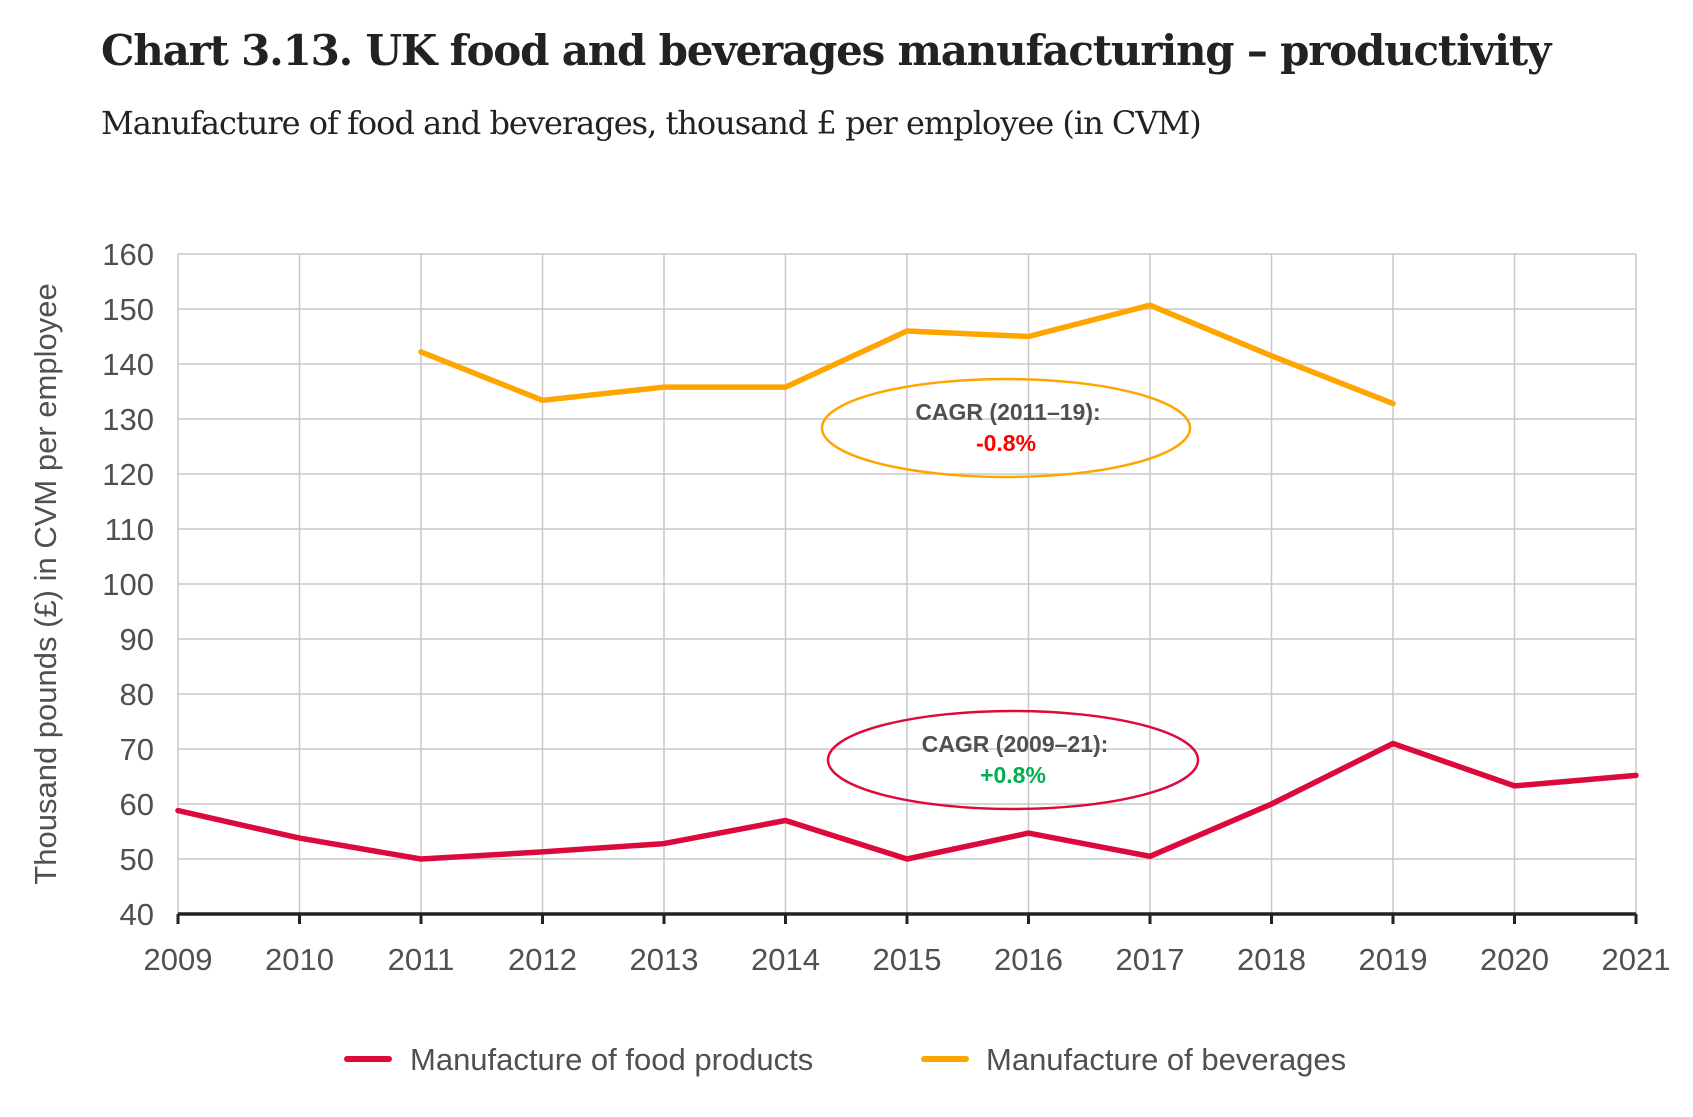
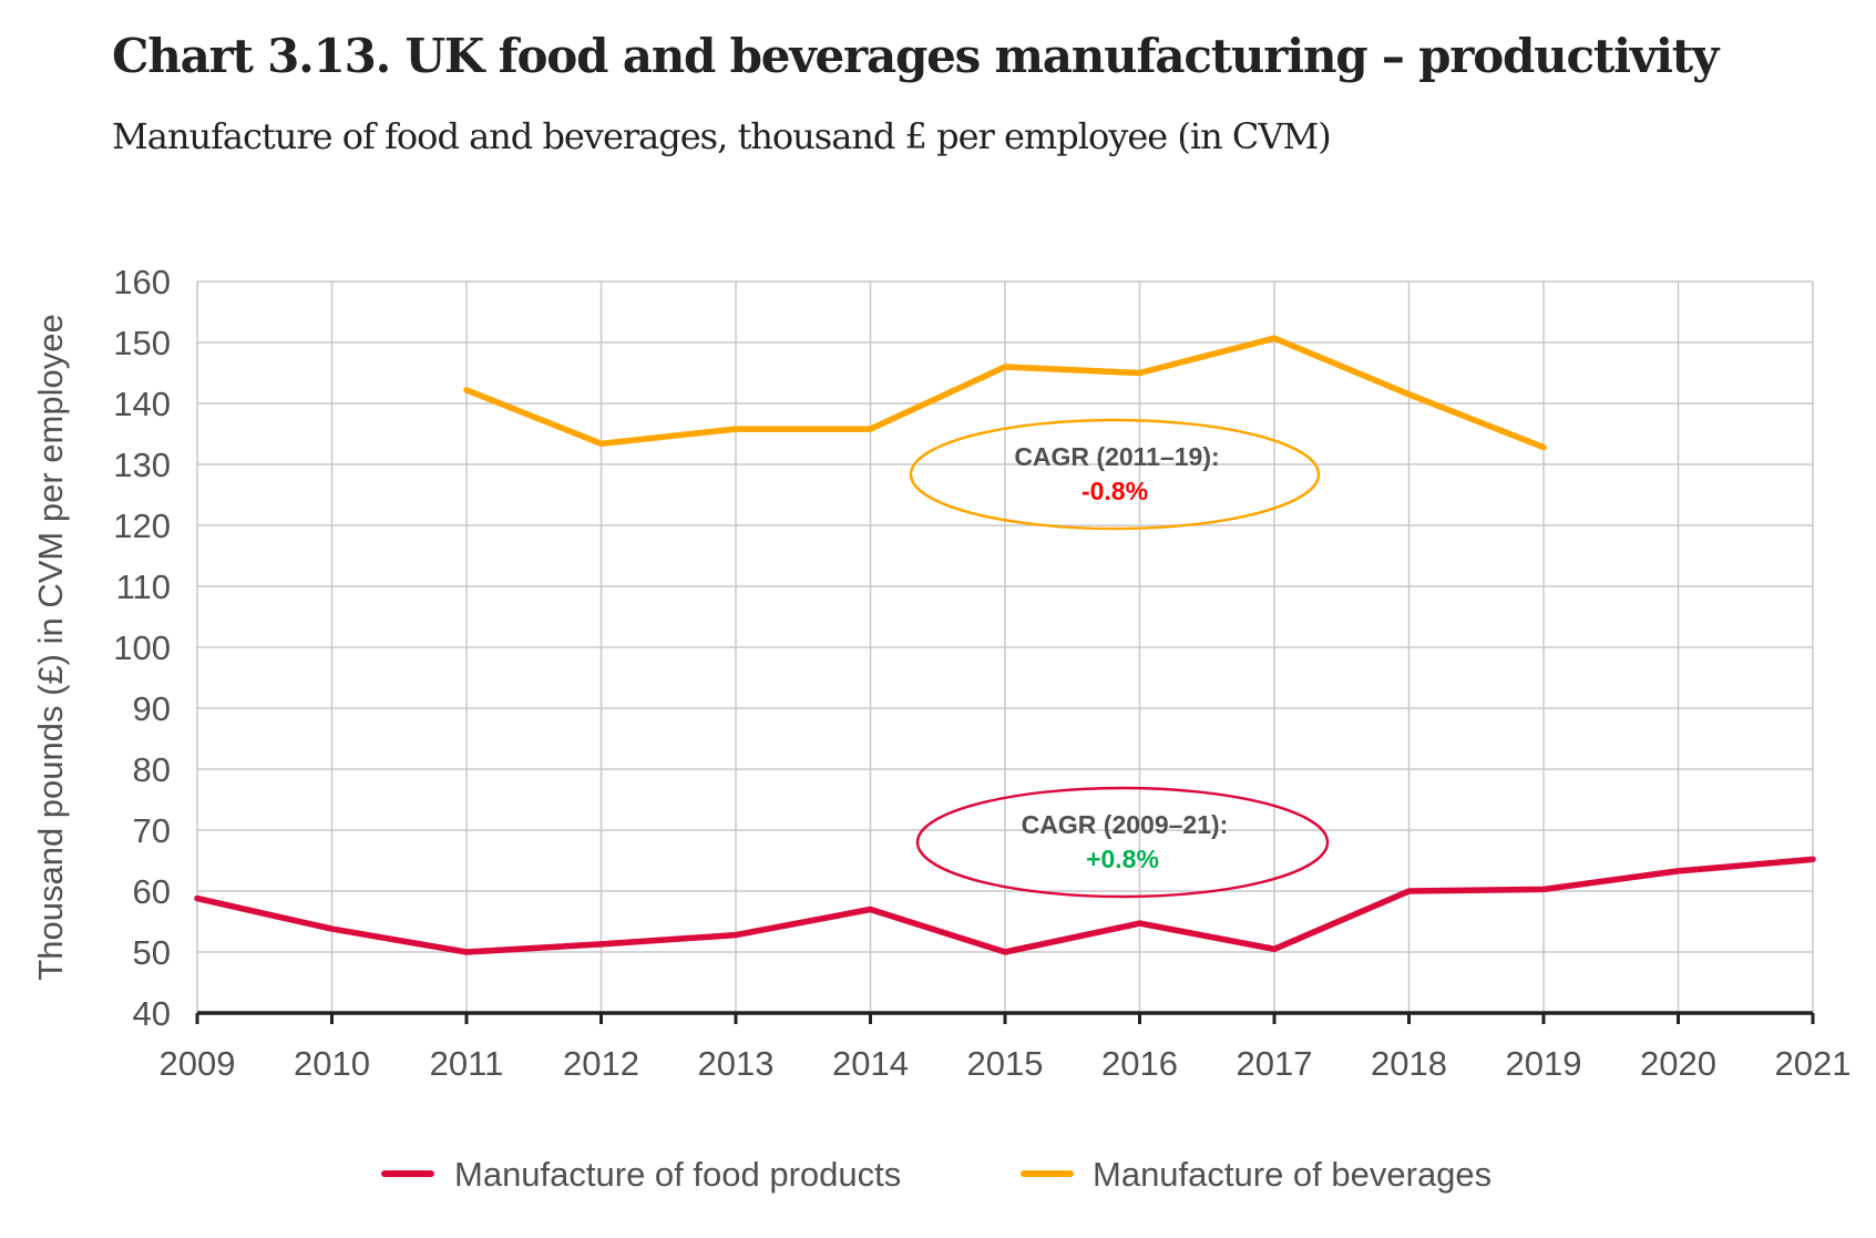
Manufacture of food products/2019: 71 -> 60
